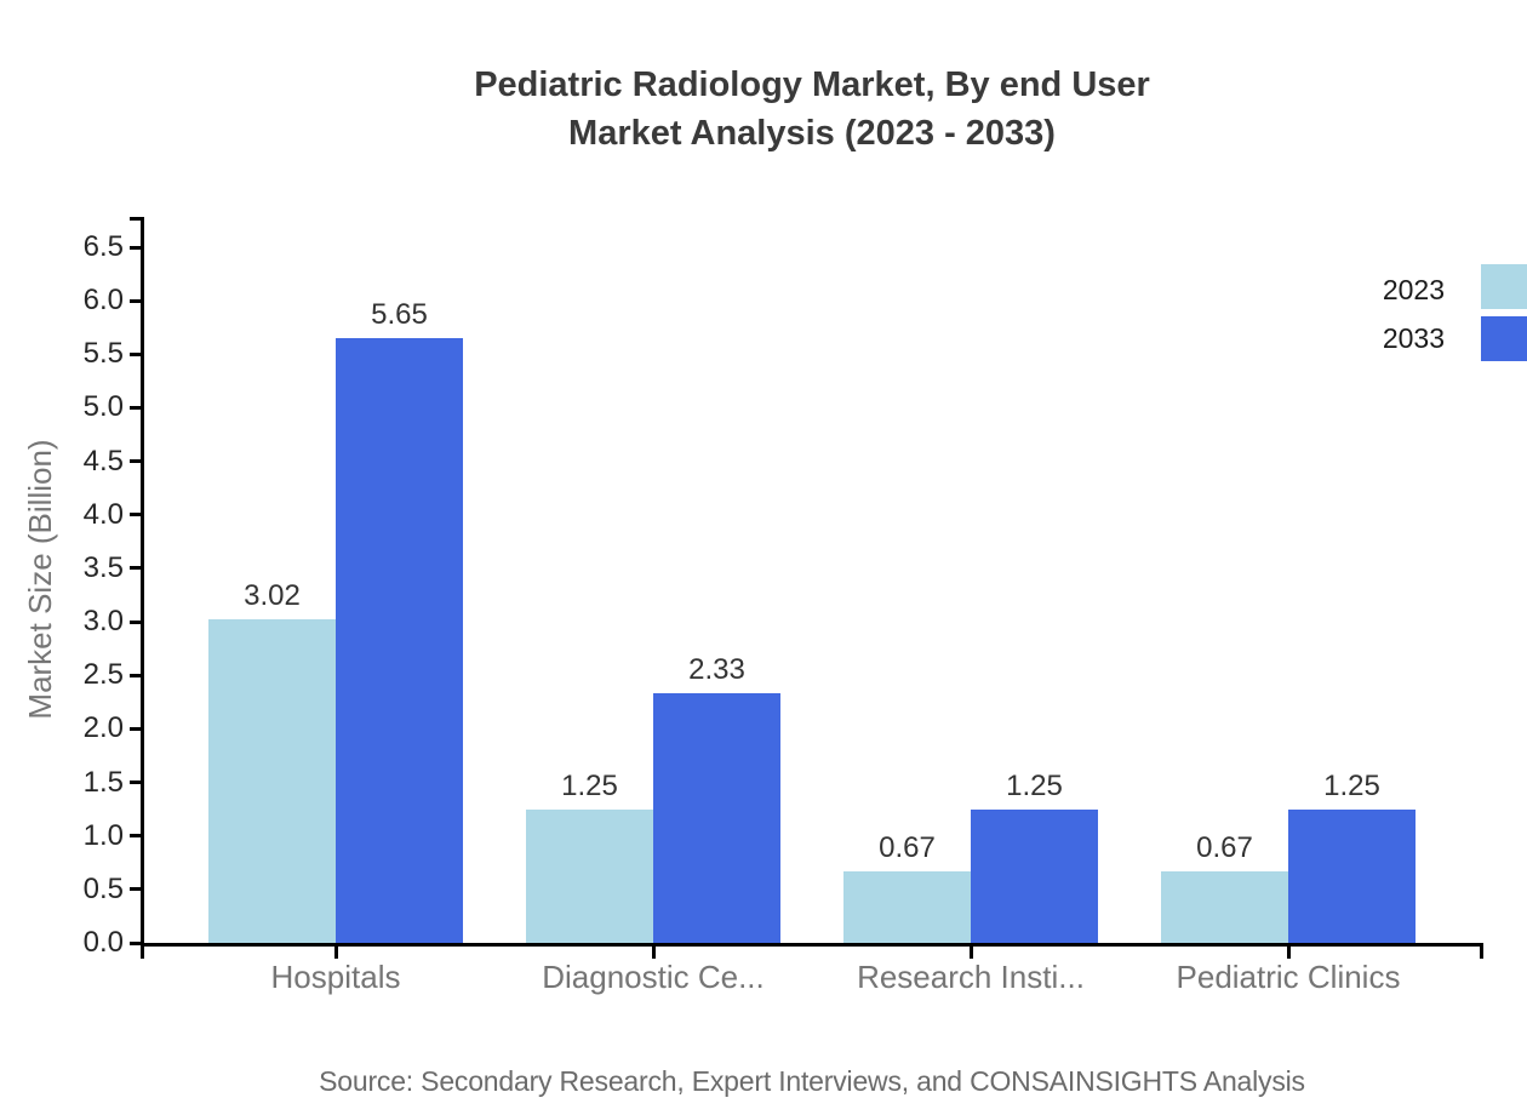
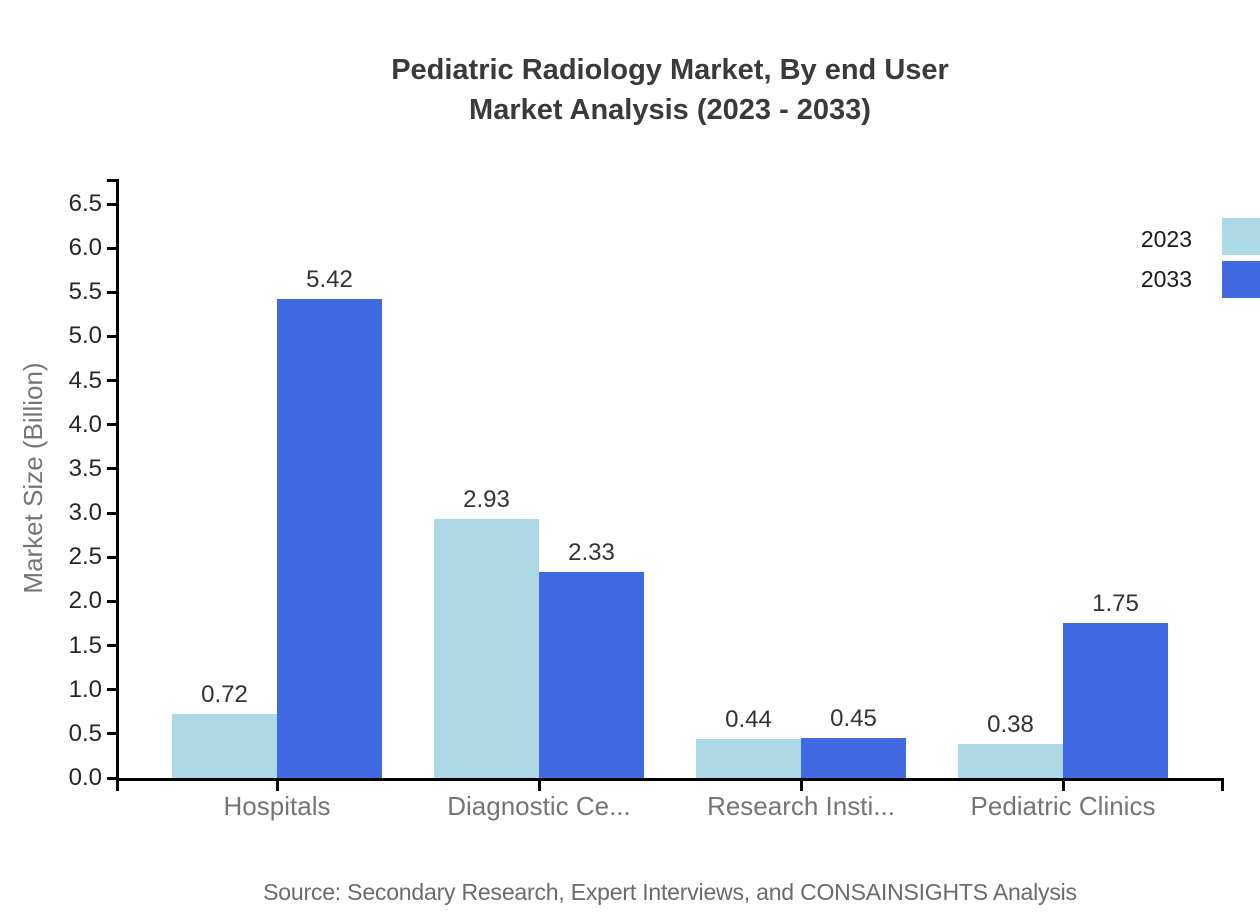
2023/Hospitals: 3.02 -> 0.72
2033/Hospitals: 5.65 -> 5.42
2023/Diagnostic Ce...: 1.25 -> 2.93
2023/Research Insti...: 0.67 -> 0.44
2033/Research Insti...: 1.25 -> 0.45
2023/Pediatric Clinics: 0.67 -> 0.38
2033/Pediatric Clinics: 1.25 -> 1.75
